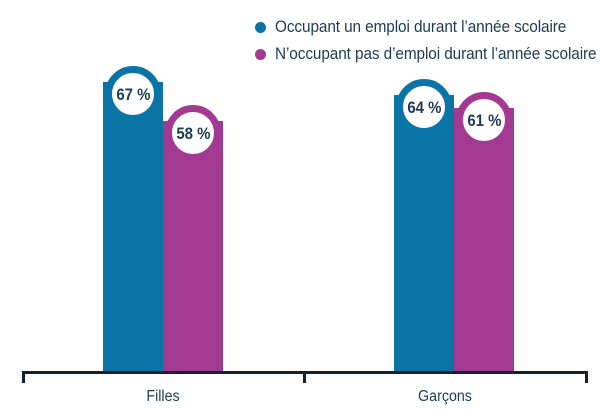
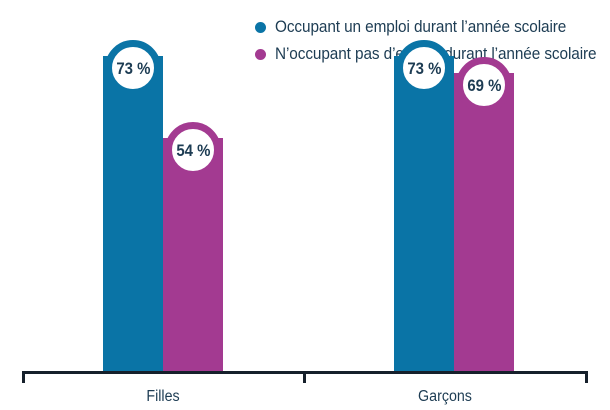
Occupant un emploi durant l’année scolaire/Filles: 67 -> 73
N’occupant pas d’emploi durant l’année scolaire/Filles: 58 -> 54
Occupant un emploi durant l’année scolaire/Garçons: 64 -> 73
N’occupant pas d’emploi durant l’année scolaire/Garçons: 61 -> 69
